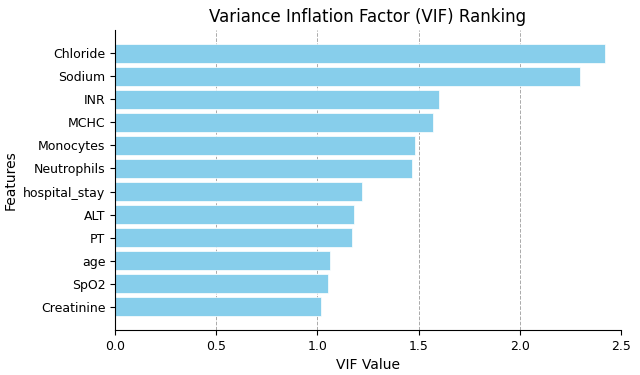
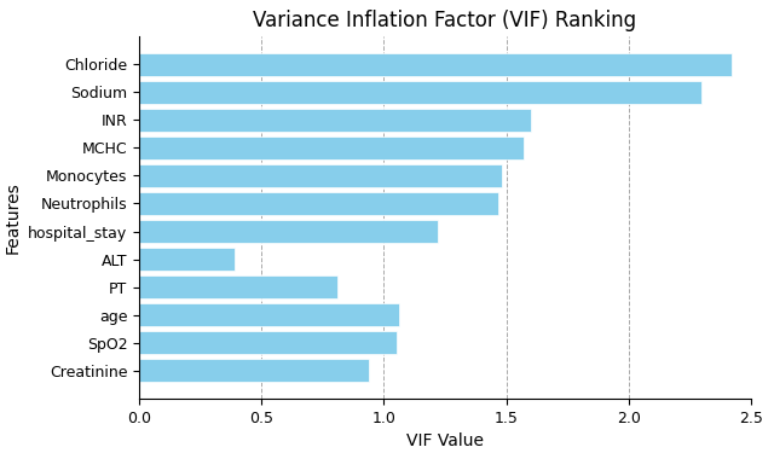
ALT: 1.18 -> 0.39
PT: 1.17 -> 0.81
Creatinine: 1.02 -> 0.94
